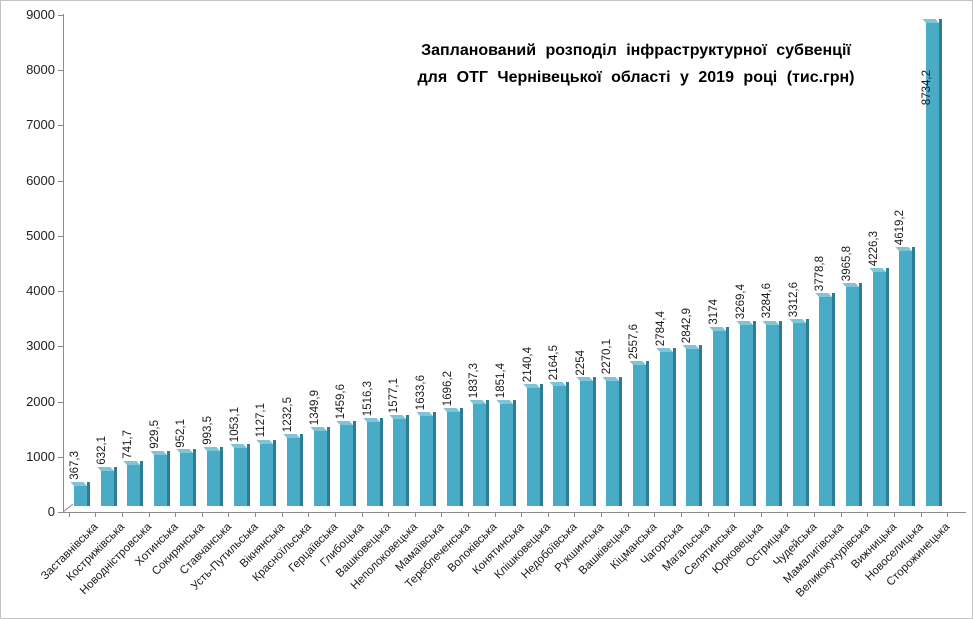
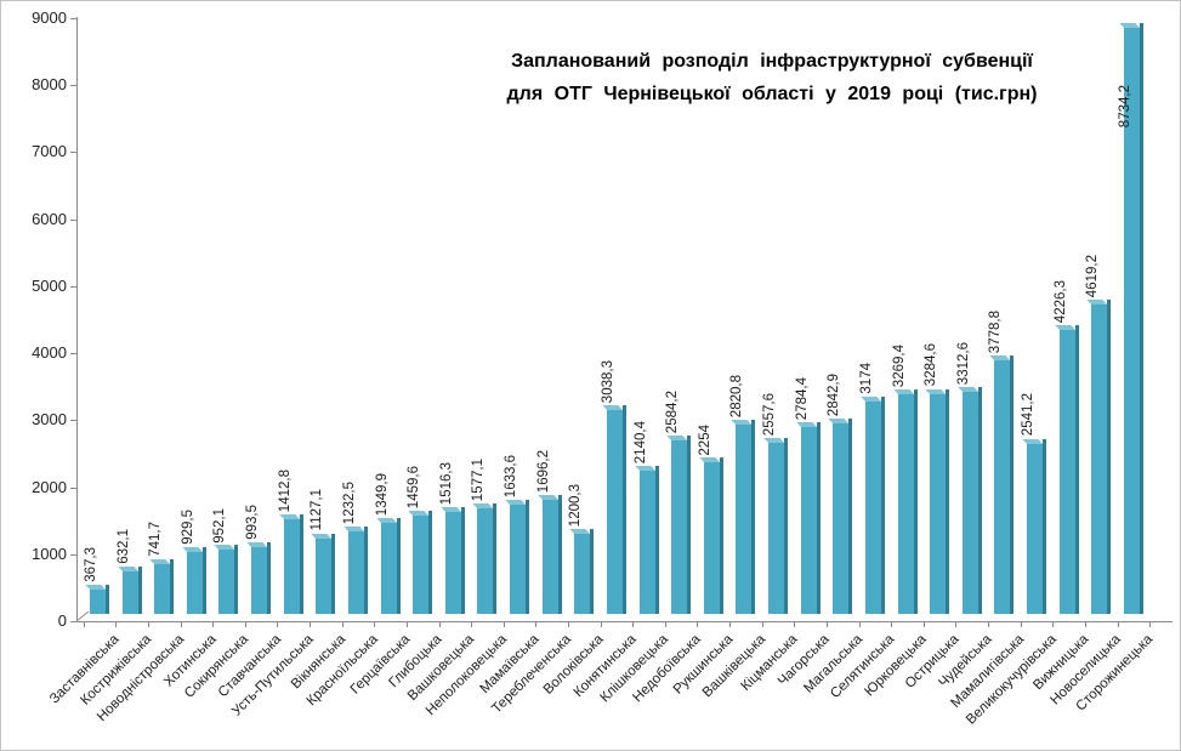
Усть-Путильська: 1053,1 -> 1412,8
Волоківська: 1837,3 -> 1200,3
Конятинська: 1851,4 -> 3038,3
Недобоївська: 2164,5 -> 2584,2
Вашківецька: 2270,1 -> 2820,8
Великокучурівська: 3965,8 -> 2541,2
